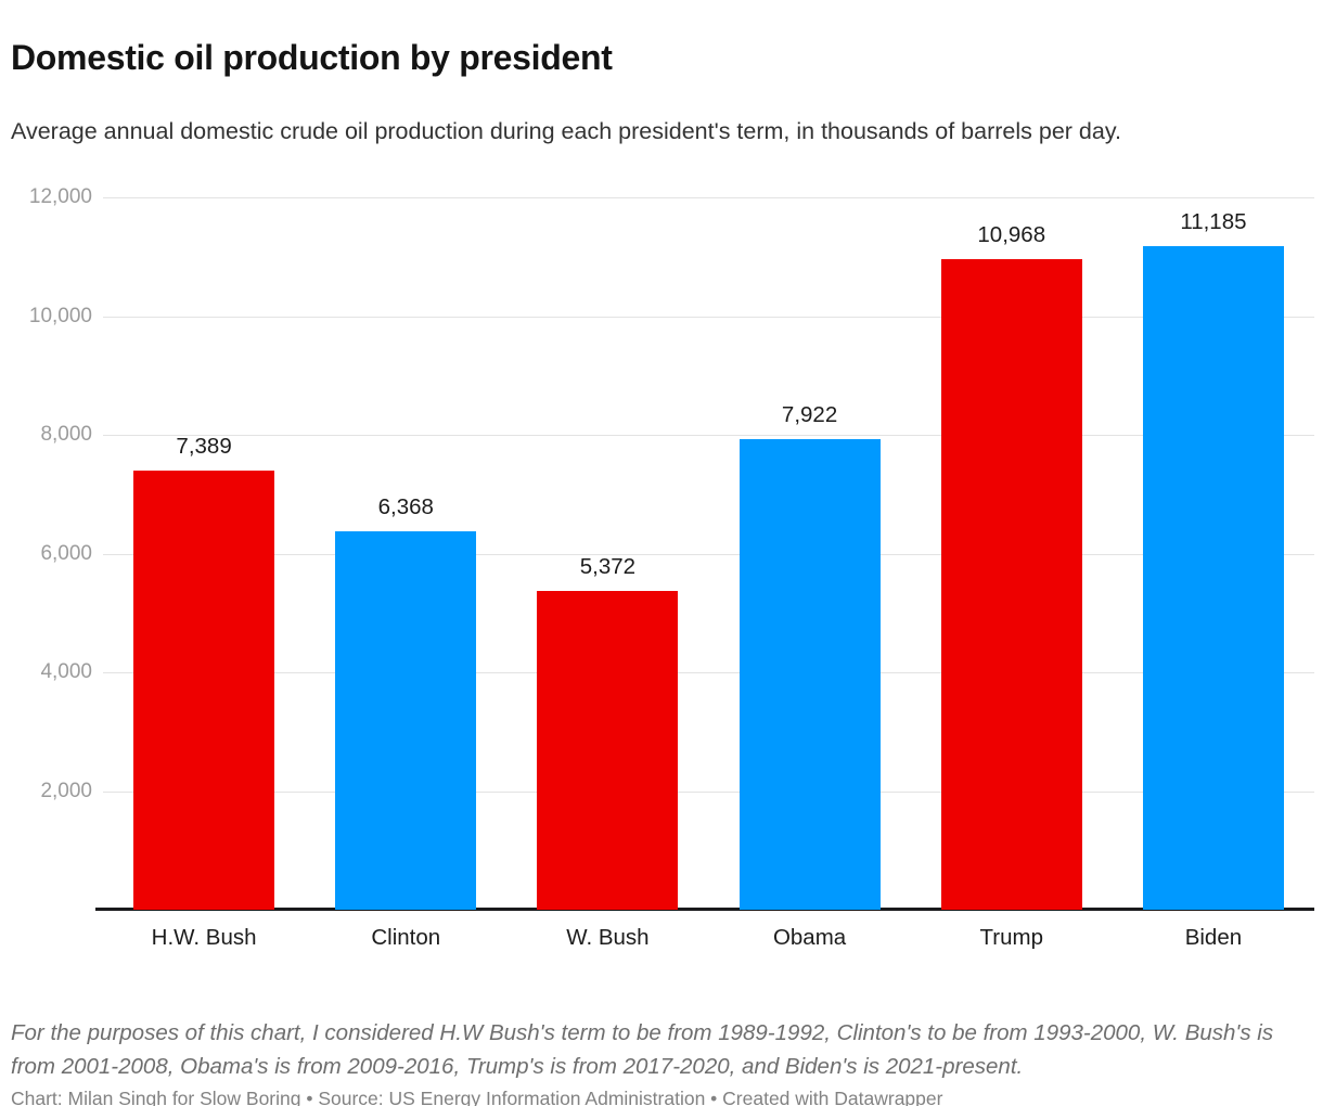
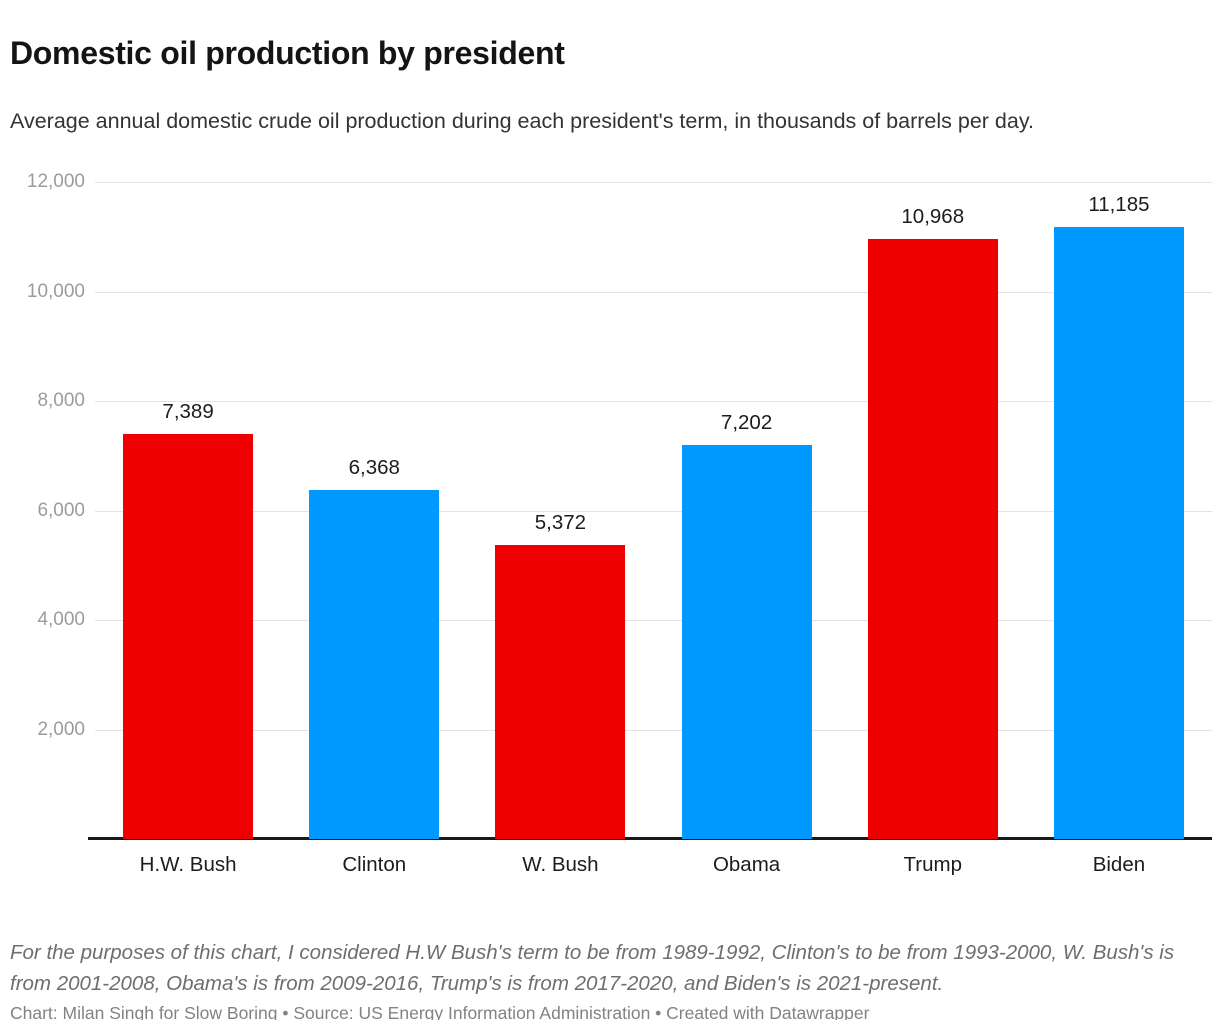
Obama: 7,922 -> 7,202
